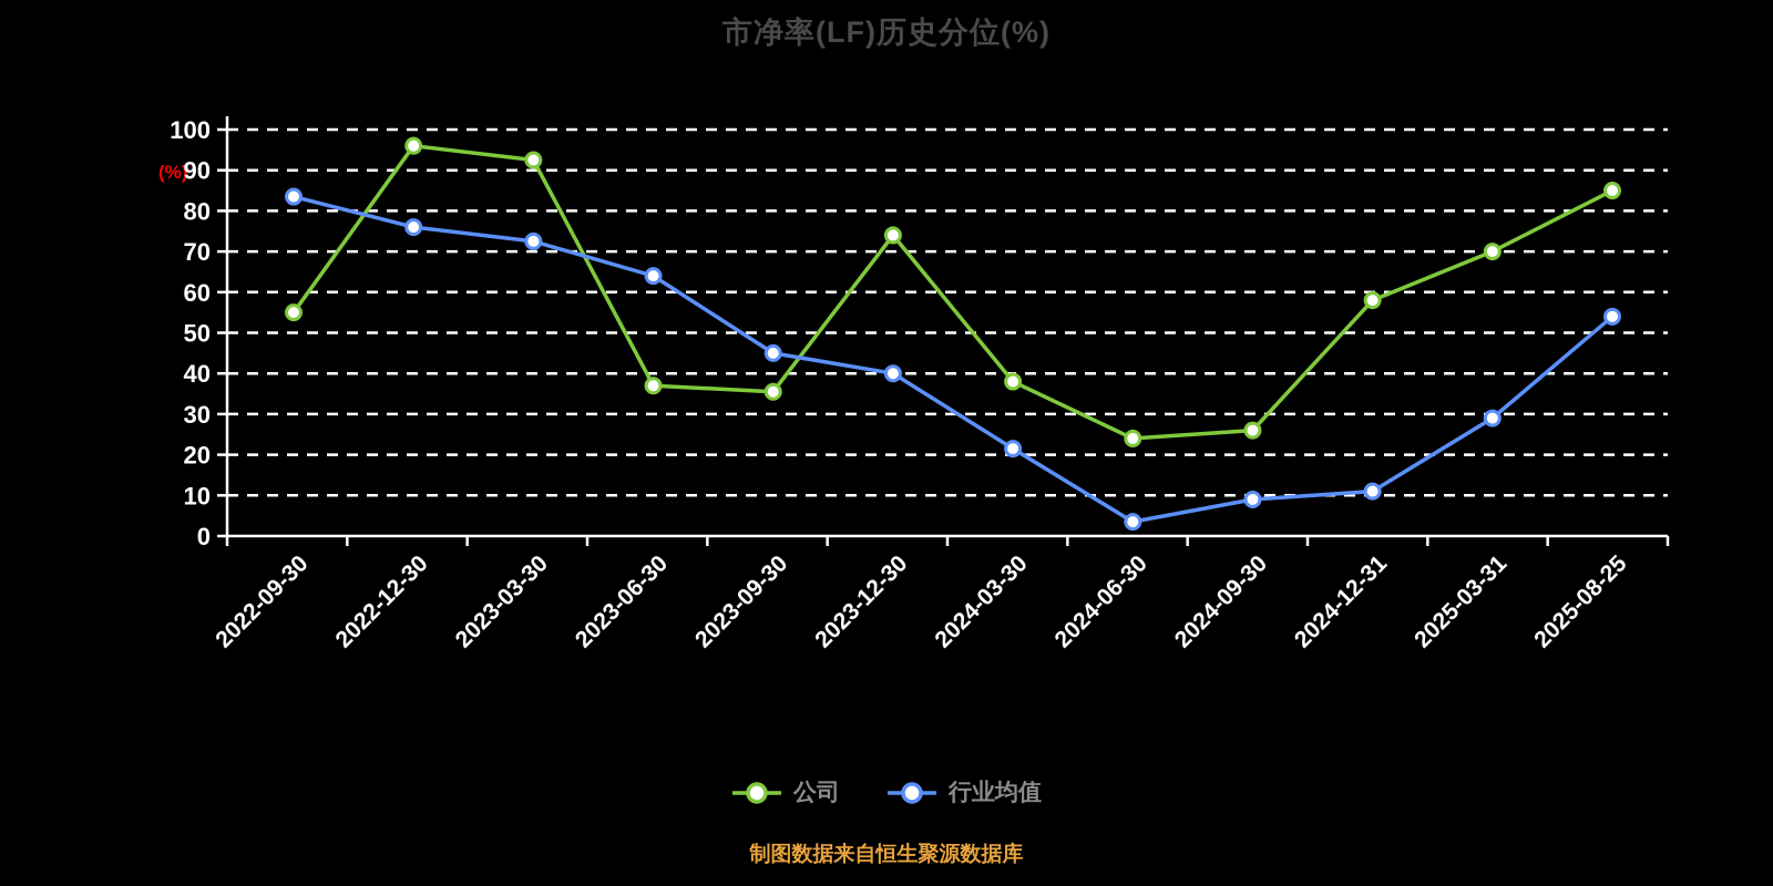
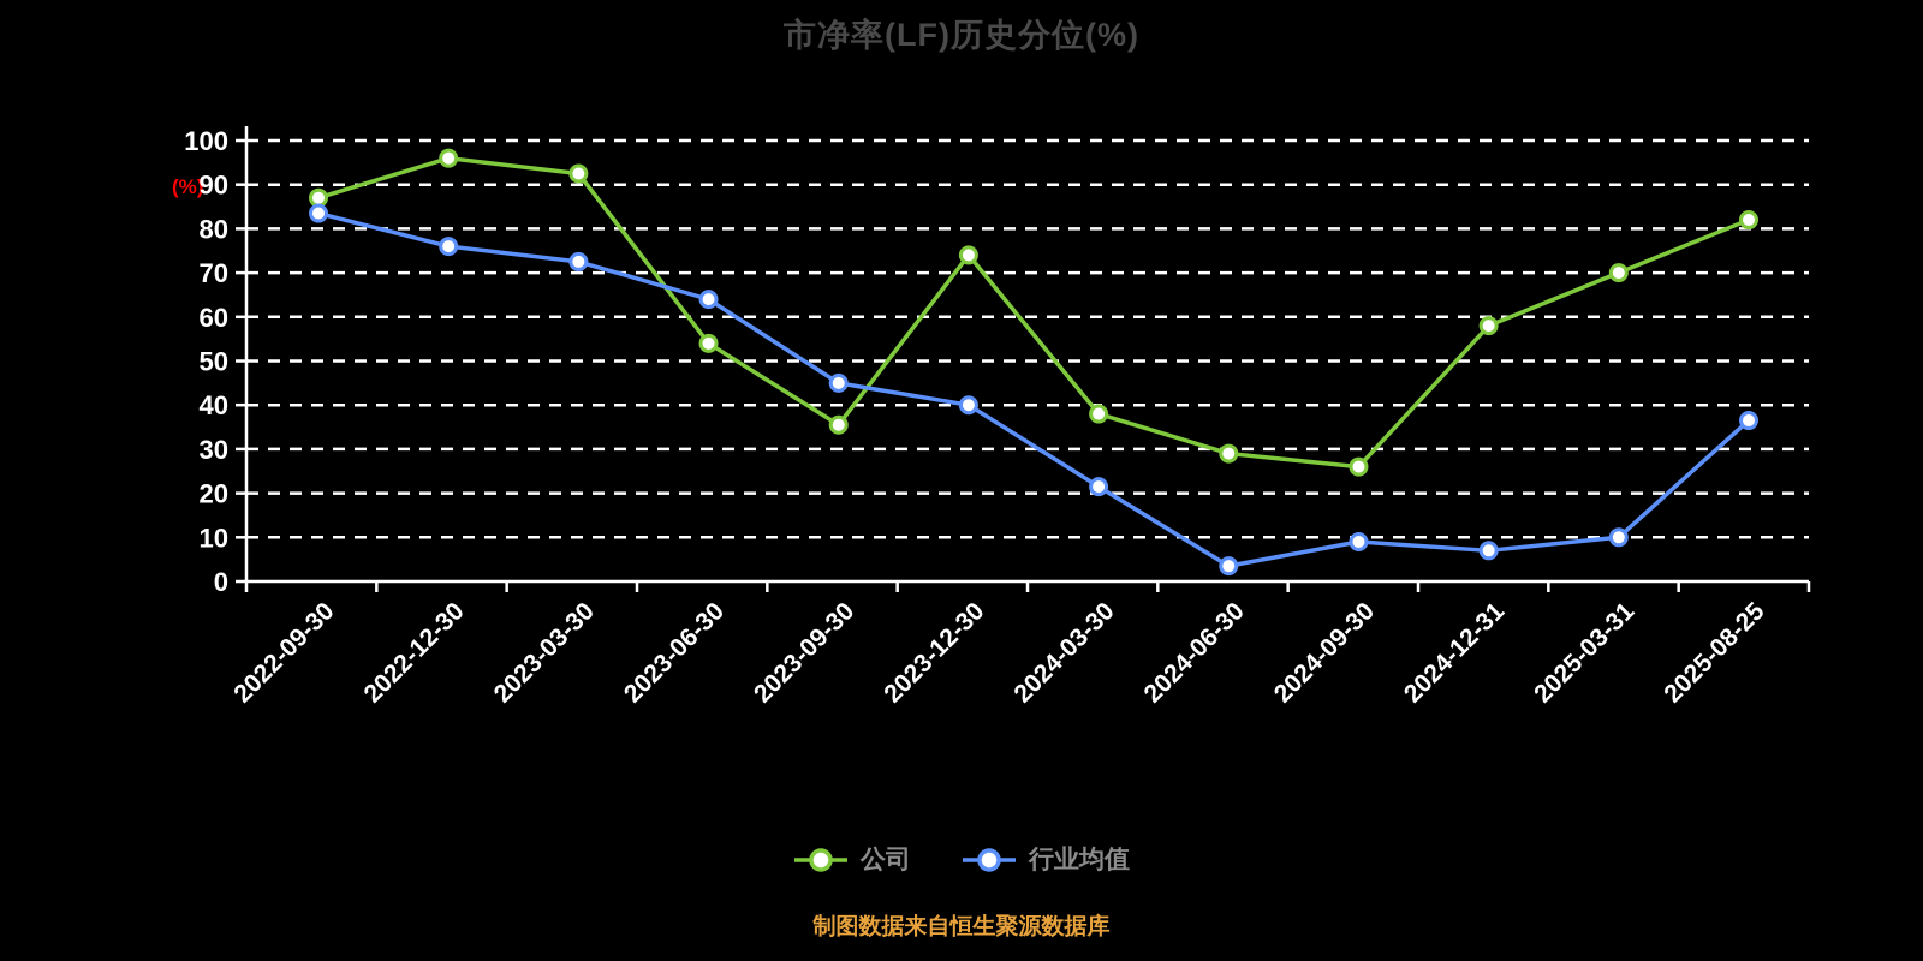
公司/2022-09-30: 55 -> 87
公司/2023-06-30: 37 -> 54
公司/2024-06-30: 24 -> 29
行业均值/2024-12-31: 11 -> 7
行业均值/2025-03-31: 29 -> 10
公司/2025-08-25: 85 -> 82
行业均值/2025-08-25: 54 -> 36
